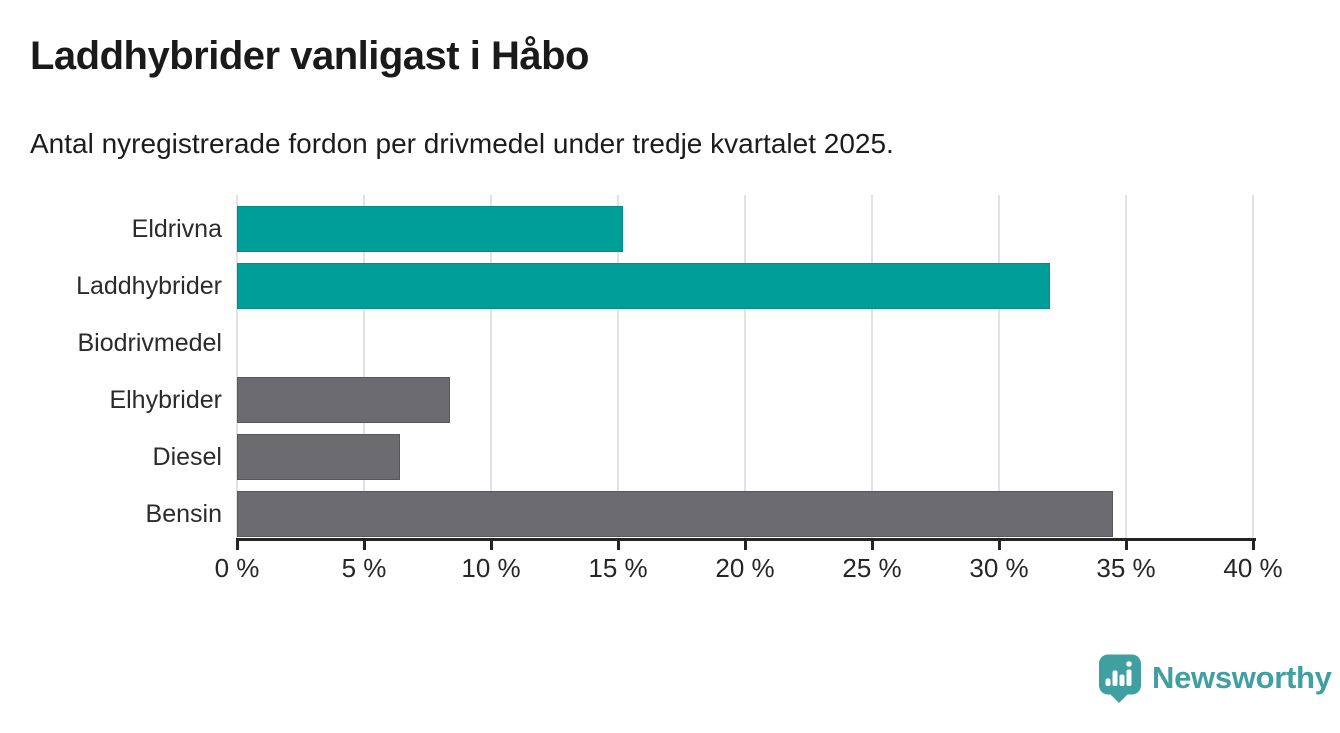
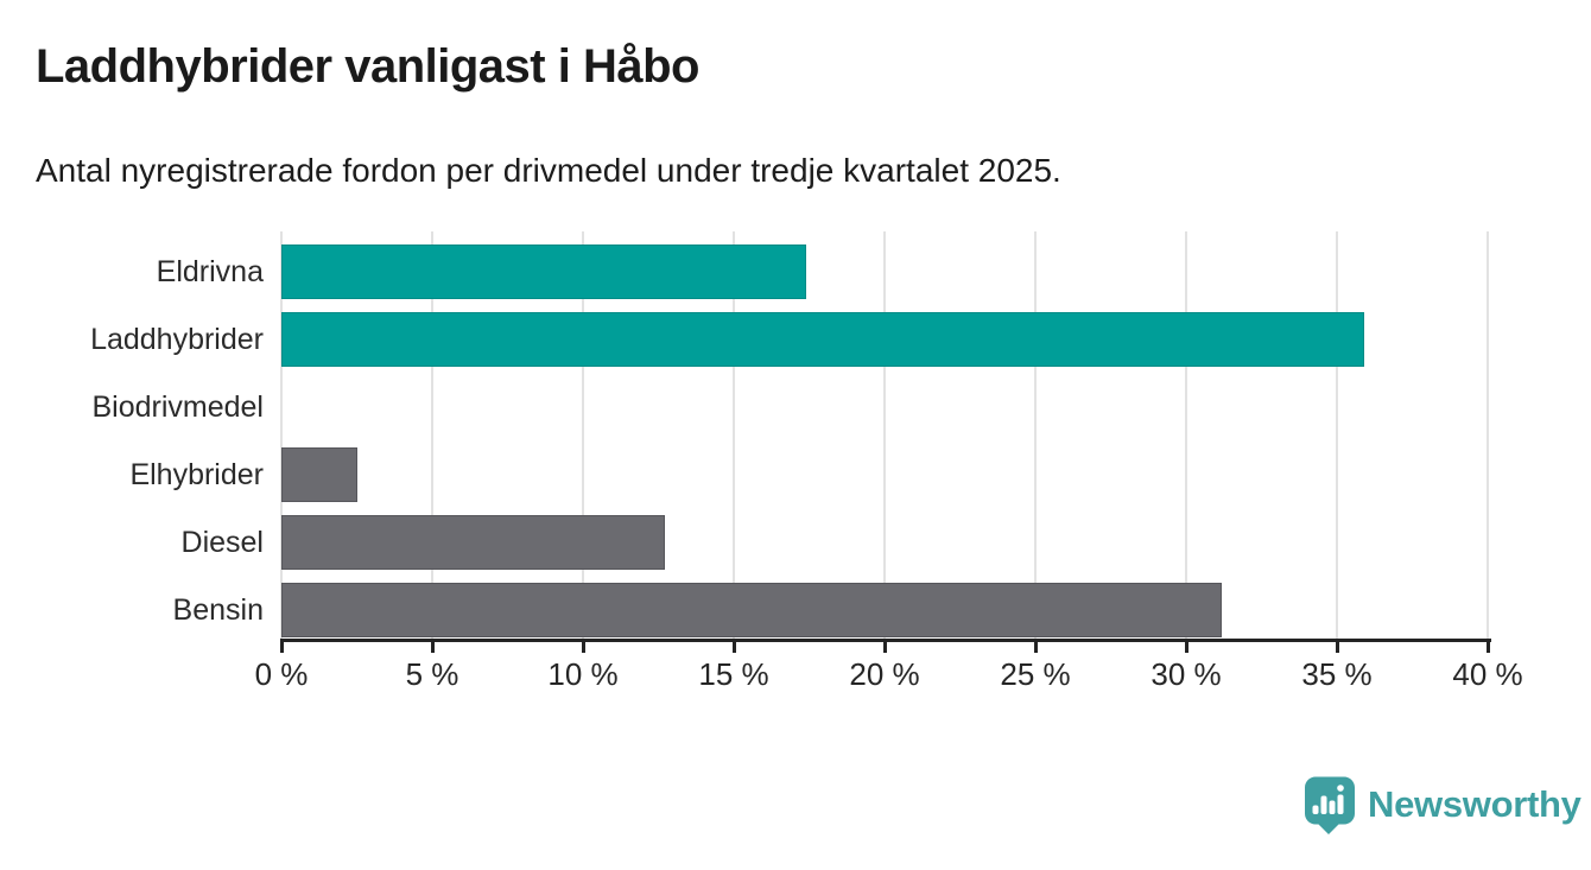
Eldrivna: 15.2% -> 17.4%
Laddhybrider: 32.0% -> 35.9%
Elhybrider: 8.4% -> 2.5%
Diesel: 6.4% -> 12.7%
Bensin: 34.5% -> 31.2%
